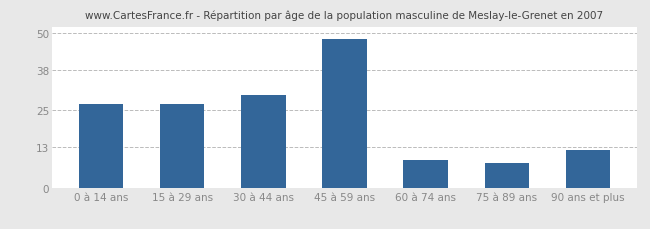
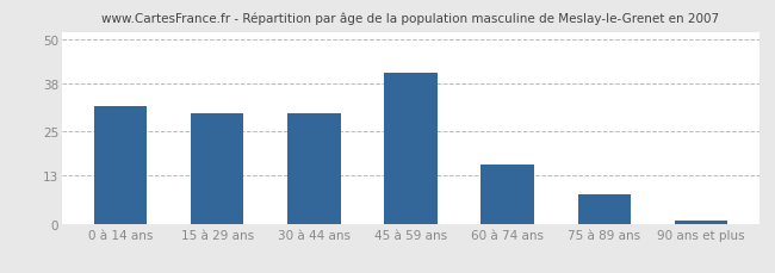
0 à 14 ans: 27 -> 32
15 à 29 ans: 27 -> 30
45 à 59 ans: 48 -> 41
60 à 74 ans: 9 -> 16
90 ans et plus: 12 -> 1
